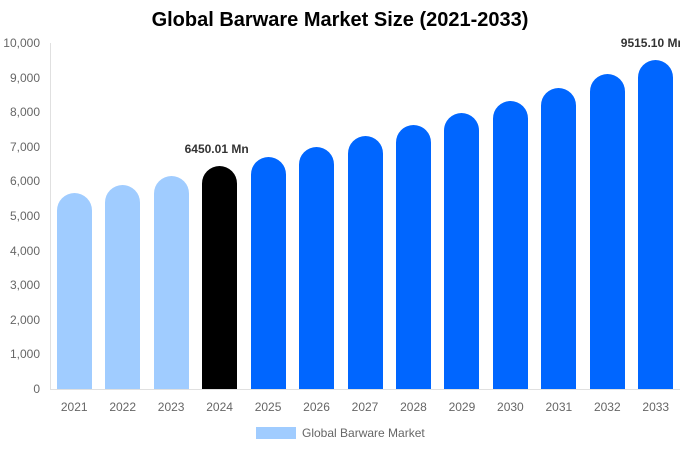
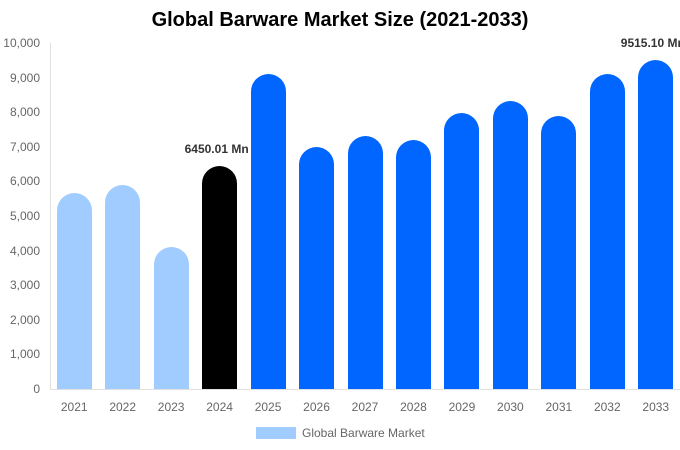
2023: 6200 -> 4100
2025: 6700 -> 9100
2028: 7600 -> 7200
2031: 8700 -> 7900
